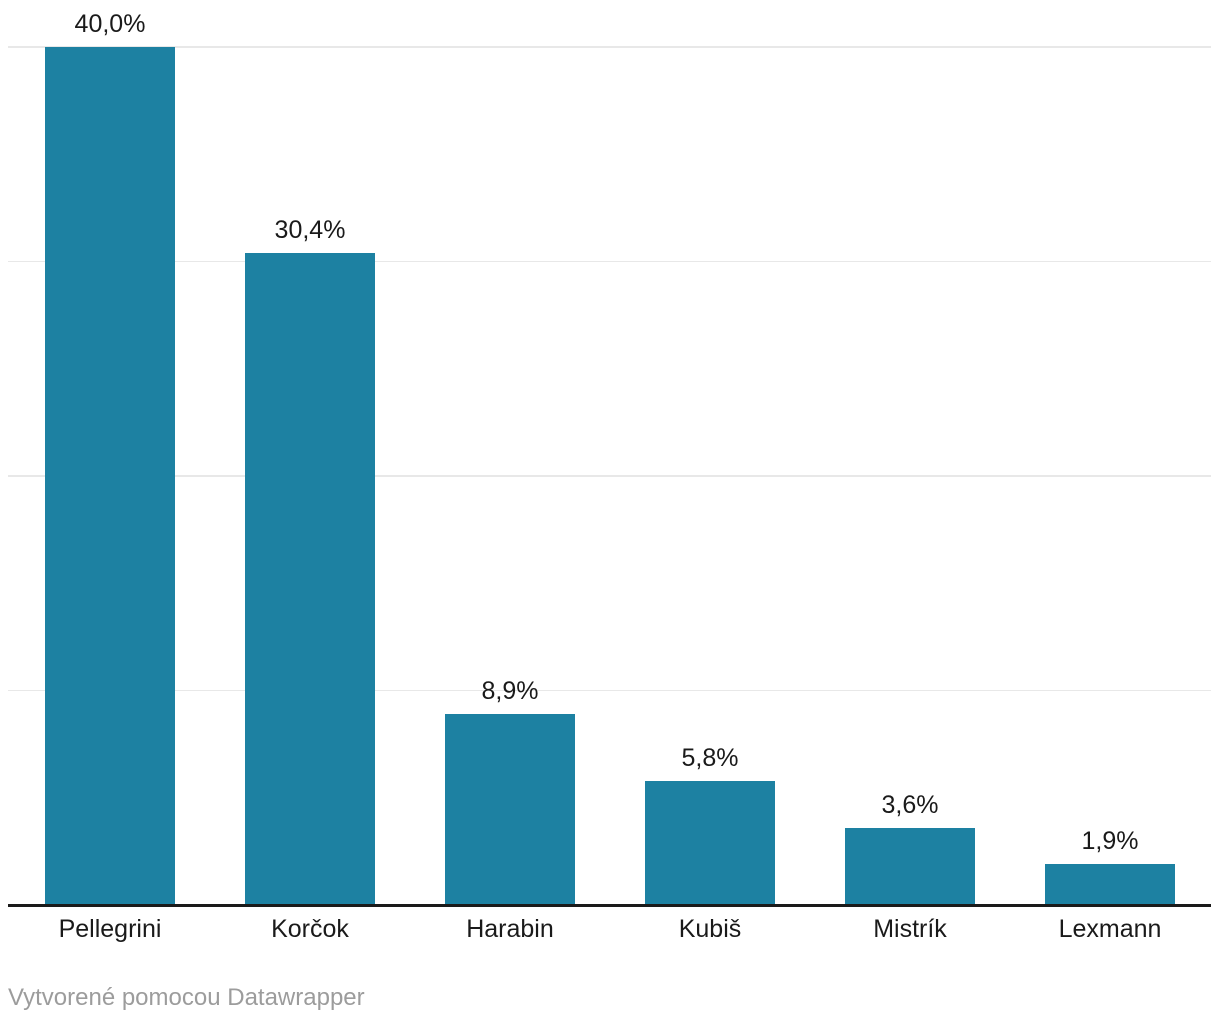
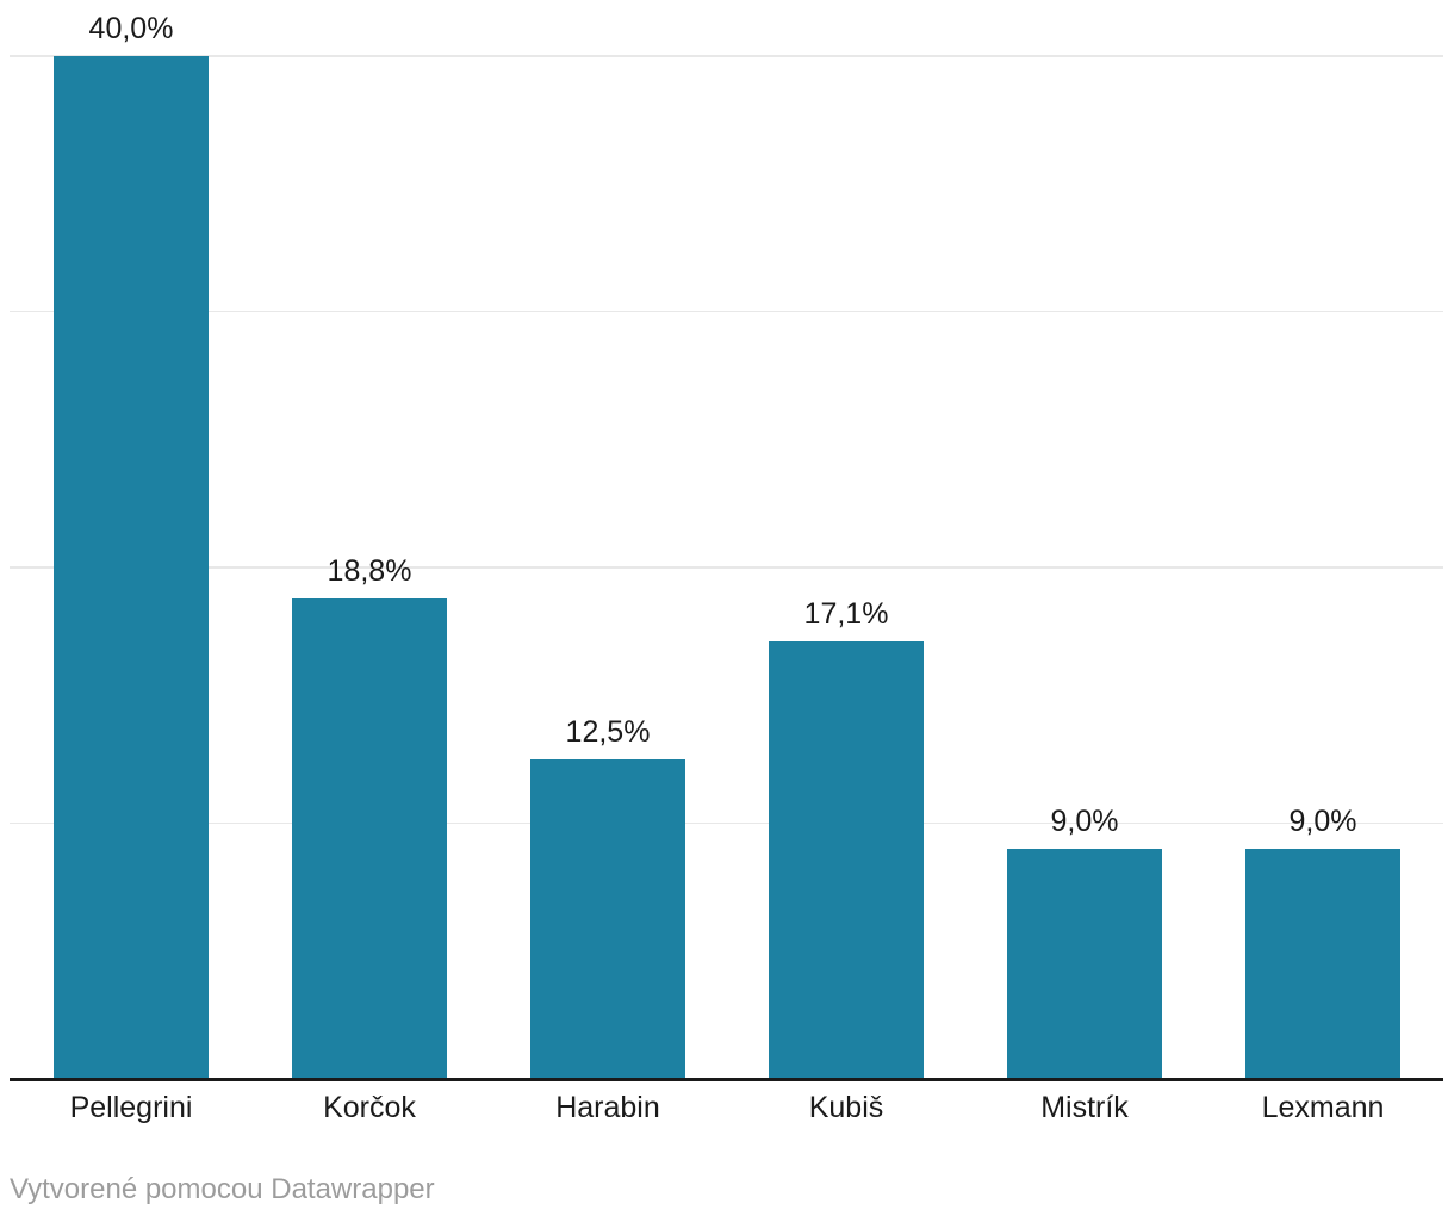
Korčok: 30,4% -> 18,8%
Harabin: 8,9% -> 12,5%
Kubiš: 5,8% -> 17,1%
Mistrík: 3,6% -> 9,0%
Lexmann: 1,9% -> 9,0%
